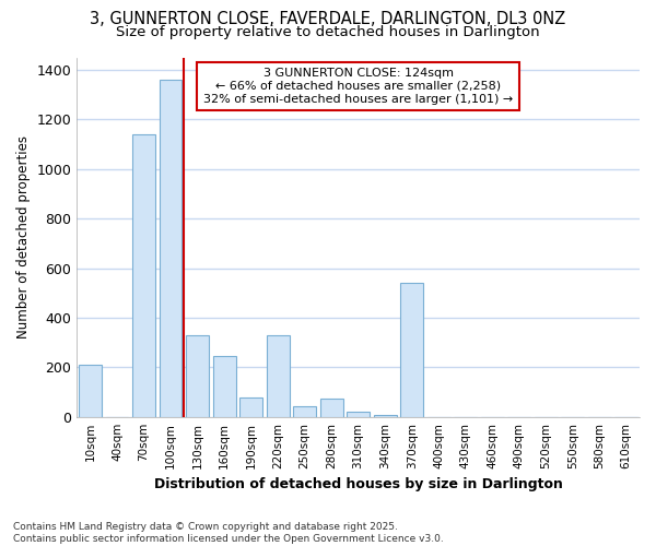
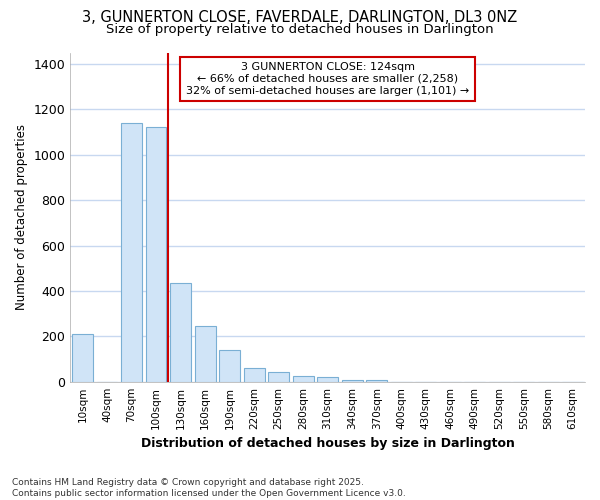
100sqm: 1360 -> 1120
130sqm: 330 -> 435
190sqm: 80 -> 140
220sqm: 330 -> 60
280sqm: 75 -> 25
370sqm: 540 -> 10
